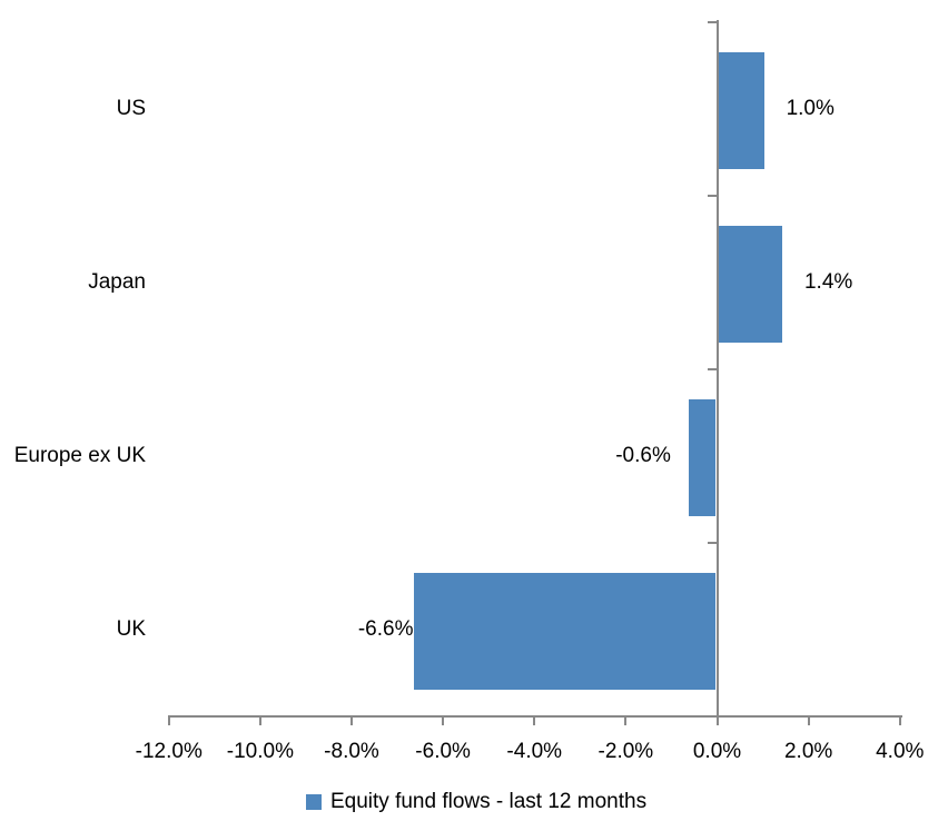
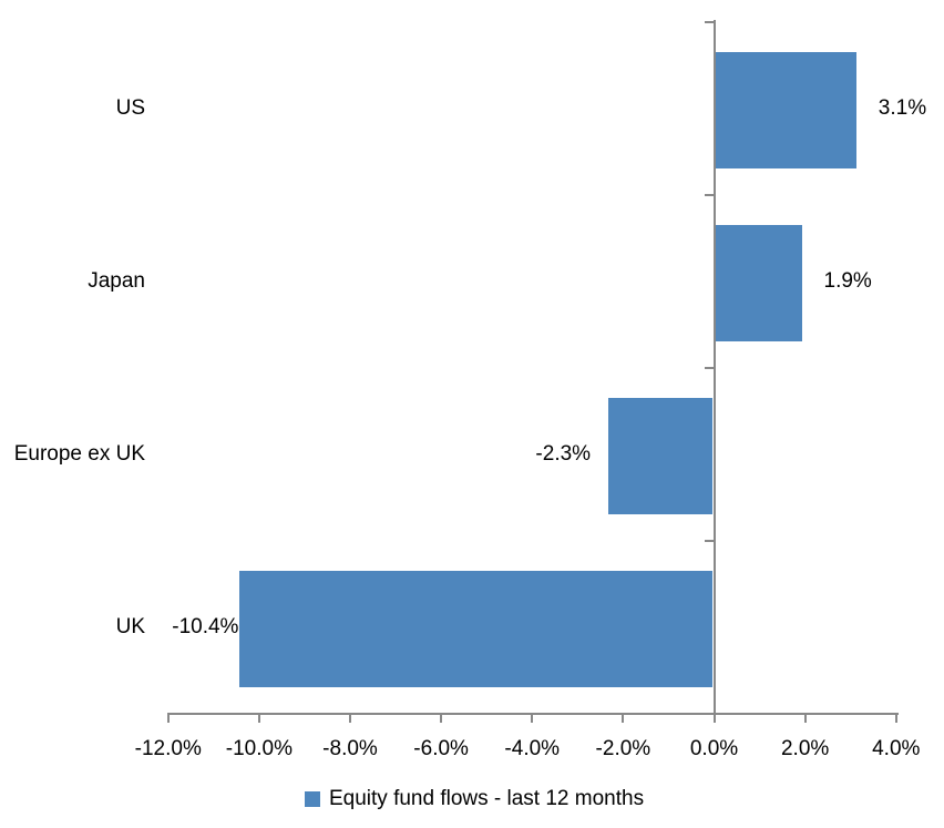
US: 1.0% -> 3.1%
Japan: 1.4% -> 1.9%
Europe ex UK: -0.6% -> -2.3%
UK: -6.6% -> -10.4%
